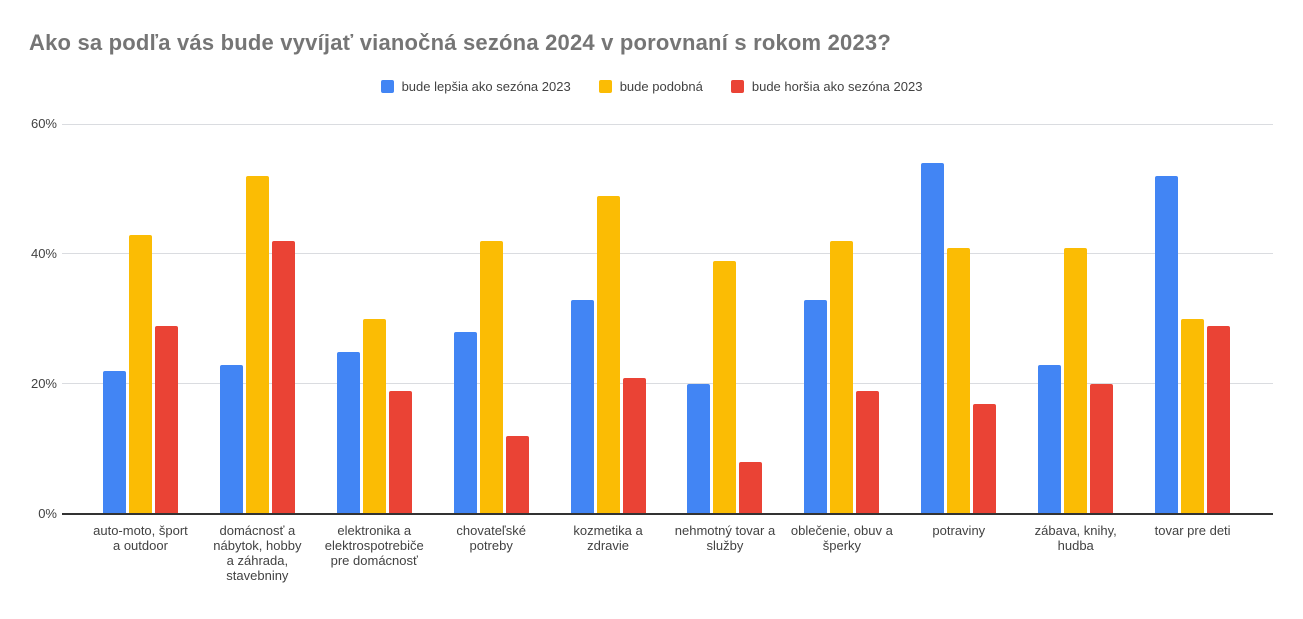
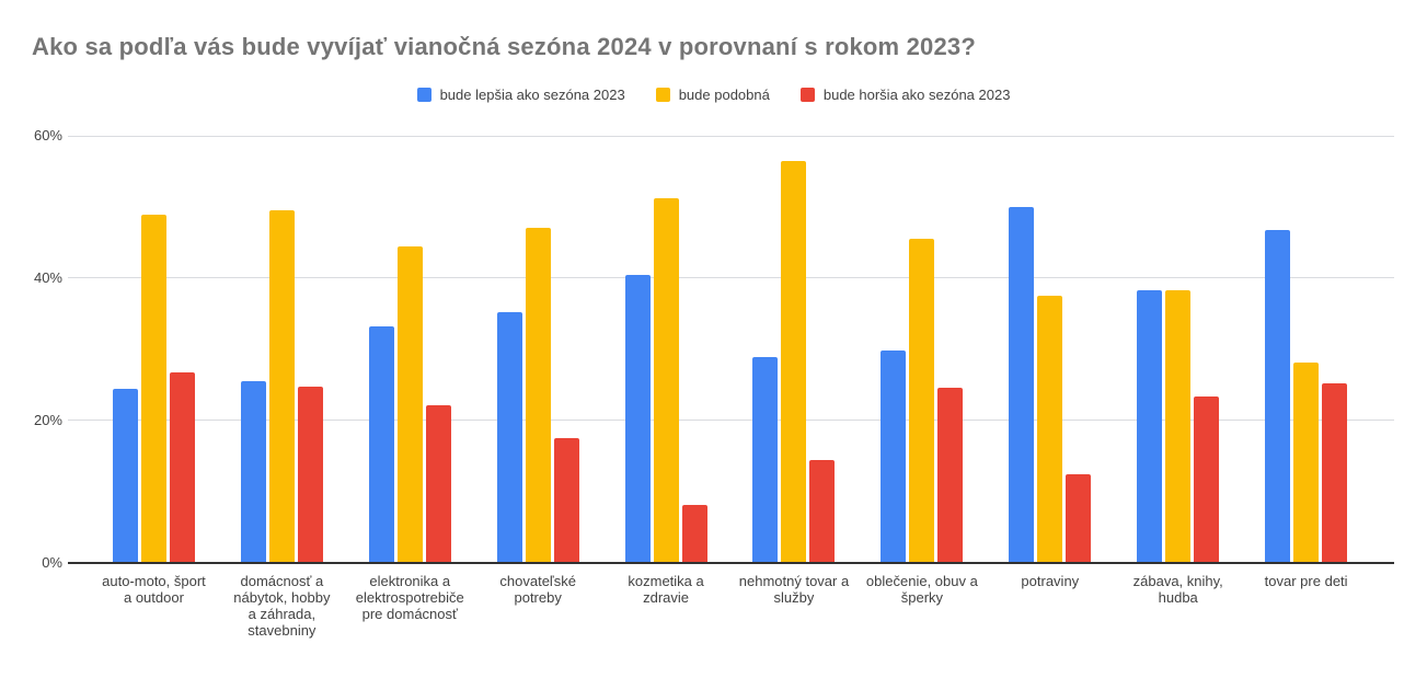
bude lepšia ako sezóna 2023/auto-moto, šport a outdoor: 22% -> 24%
bude podobná/auto-moto, šport a outdoor: 43% -> 49%
bude horšia ako sezóna 2023/auto-moto, šport a outdoor: 29% -> 27%
bude lepšia ako sezóna 2023/domácnosť a nábytok, hobby a záhrada, stavebniny: 23% -> 26%
bude podobná/domácnosť a nábytok, hobby a záhrada, stavebniny: 52% -> 50%
bude horšia ako sezóna 2023/domácnosť a nábytok, hobby a záhrada, stavebniny: 42% -> 25%
bude lepšia ako sezóna 2023/elektronika a elektrospotrebiče pre domácnosť: 25% -> 33%
bude podobná/elektronika a elektrospotrebiče pre domácnosť: 30% -> 44%
bude horšia ako sezóna 2023/elektronika a elektrospotrebiče pre domácnosť: 19% -> 22%
bude lepšia ako sezóna 2023/chovateľské potreby: 28% -> 35%
bude podobná/chovateľské potreby: 42% -> 47%
bude horšia ako sezóna 2023/chovateľské potreby: 12% -> 18%
bude lepšia ako sezóna 2023/kozmetika a zdravie: 33% -> 40%
bude podobná/kozmetika a zdravie: 49% -> 51%
bude horšia ako sezóna 2023/kozmetika a zdravie: 21% -> 8%
bude lepšia ako sezóna 2023/nehmotný tovar a služby: 20% -> 29%
bude podobná/nehmotný tovar a služby: 39% -> 56%
bude horšia ako sezóna 2023/nehmotný tovar a služby: 8% -> 14%
bude lepšia ako sezóna 2023/oblečenie, obuv a šperky: 33% -> 30%
bude podobná/oblečenie, obuv a šperky: 42% -> 46%
bude horšia ako sezóna 2023/oblečenie, obuv a šperky: 19% -> 25%
bude lepšia ako sezóna 2023/potraviny: 54% -> 50%
bude podobná/potraviny: 41% -> 38%
bude horšia ako sezóna 2023/potraviny: 17% -> 12%
bude lepšia ako sezóna 2023/zábava, knihy, hudba: 23% -> 38%
bude podobná/zábava, knihy, hudba: 41% -> 38%
bude horšia ako sezóna 2023/zábava, knihy, hudba: 20% -> 23%
bude lepšia ako sezóna 2023/tovar pre deti: 52% -> 47%
bude podobná/tovar pre deti: 30% -> 28%
bude horšia ako sezóna 2023/tovar pre deti: 29% -> 25%
